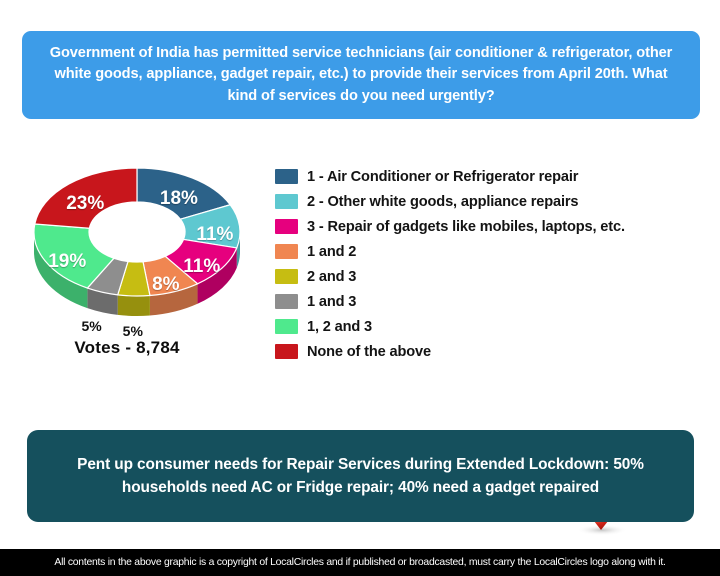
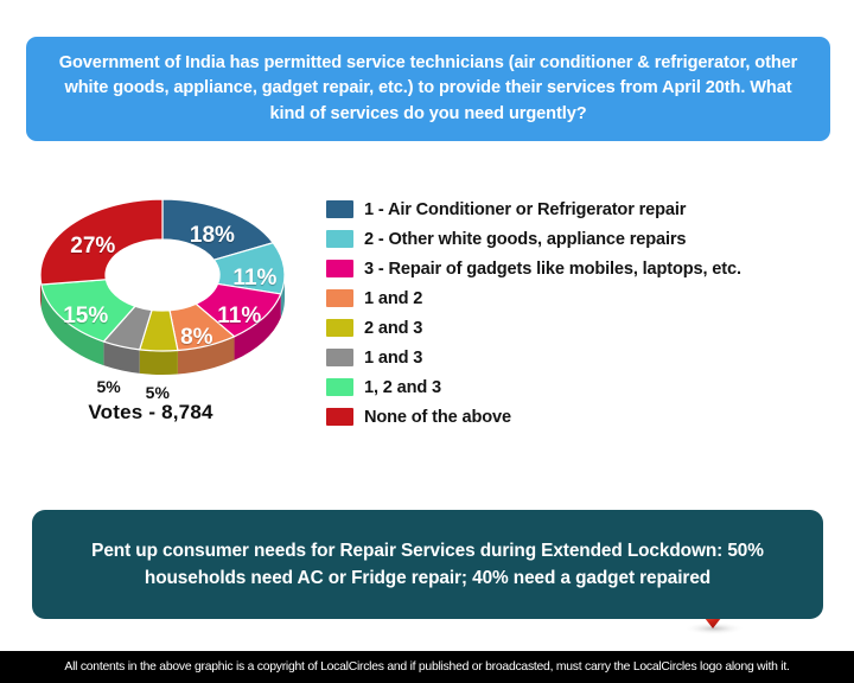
1, 2 and 3: 19% -> 15%
None of the above: 23% -> 27%
